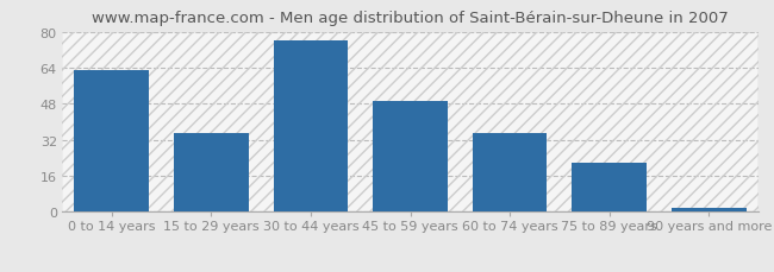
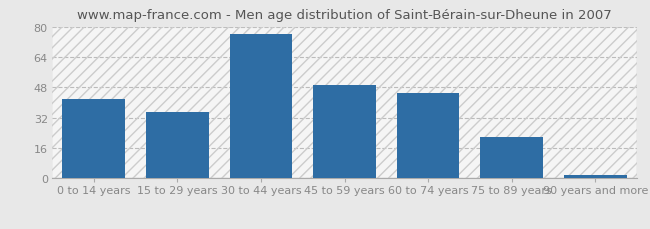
0 to 14 years: 63 -> 42
60 to 74 years: 35 -> 45
